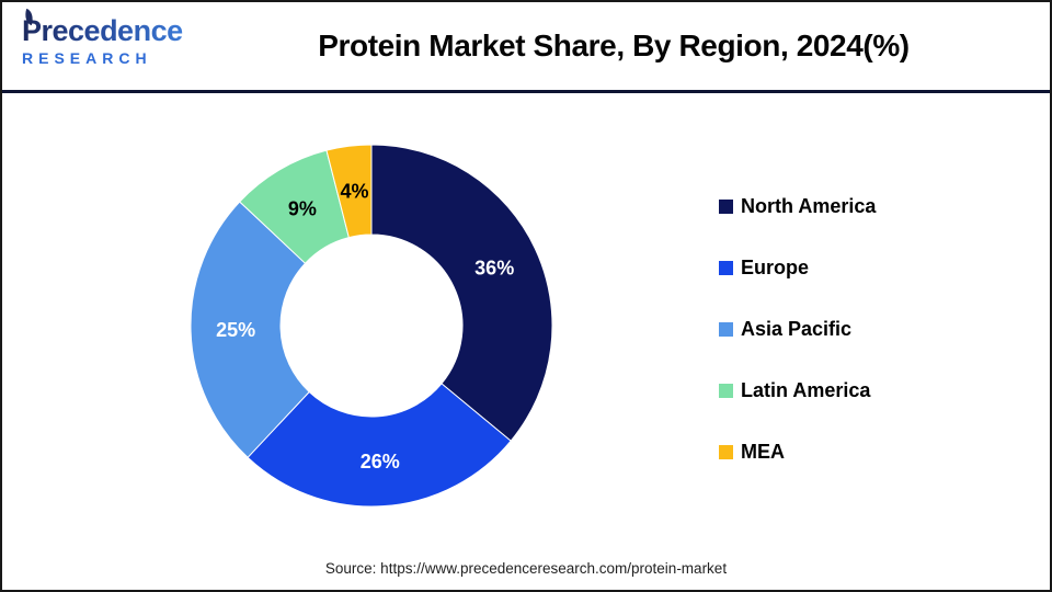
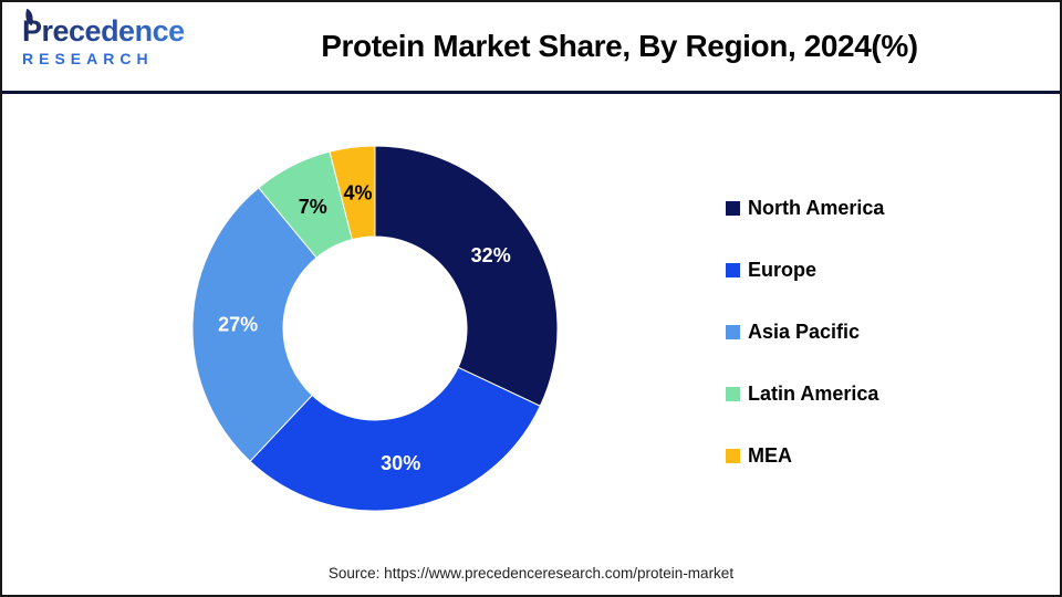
North America: 36% -> 32%
Europe: 26% -> 30%
Asia Pacific: 25% -> 27%
Latin America: 9% -> 7%
